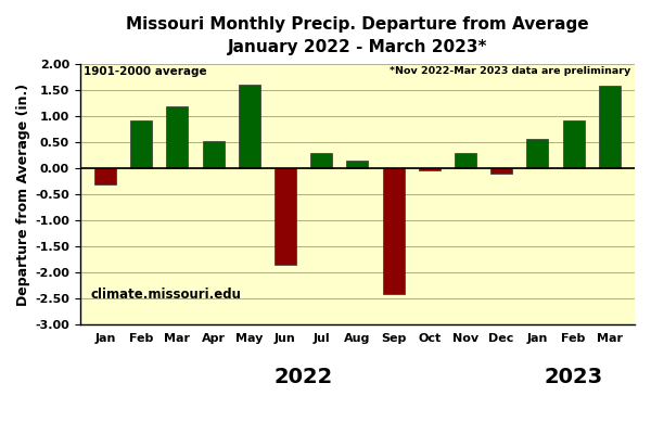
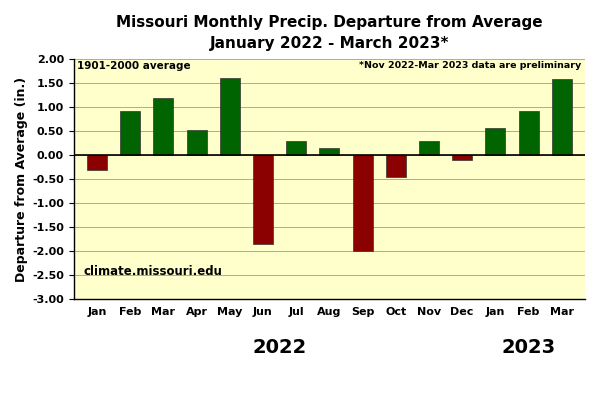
Sep: -2.42 -> -2.00
Oct: -0.03 -> -0.45
